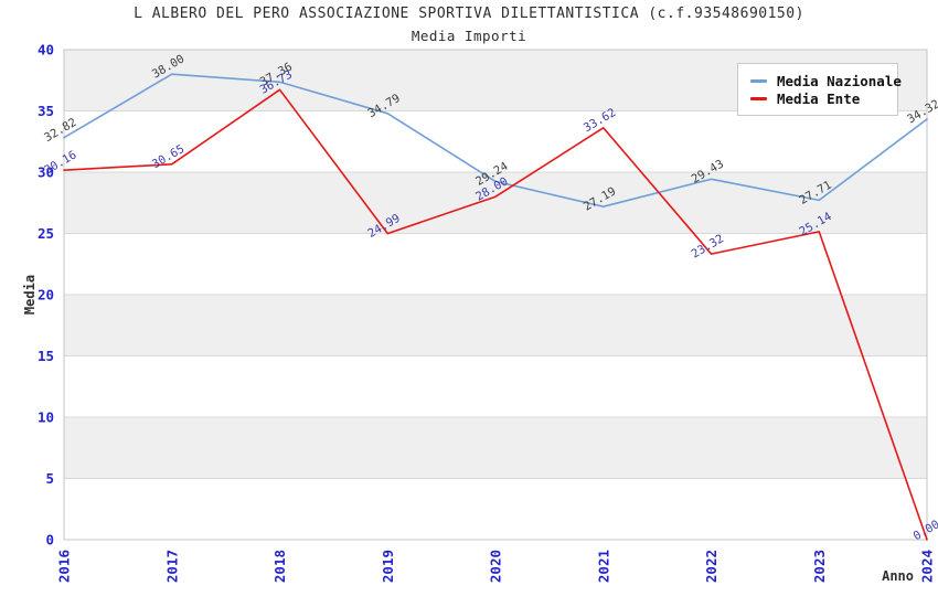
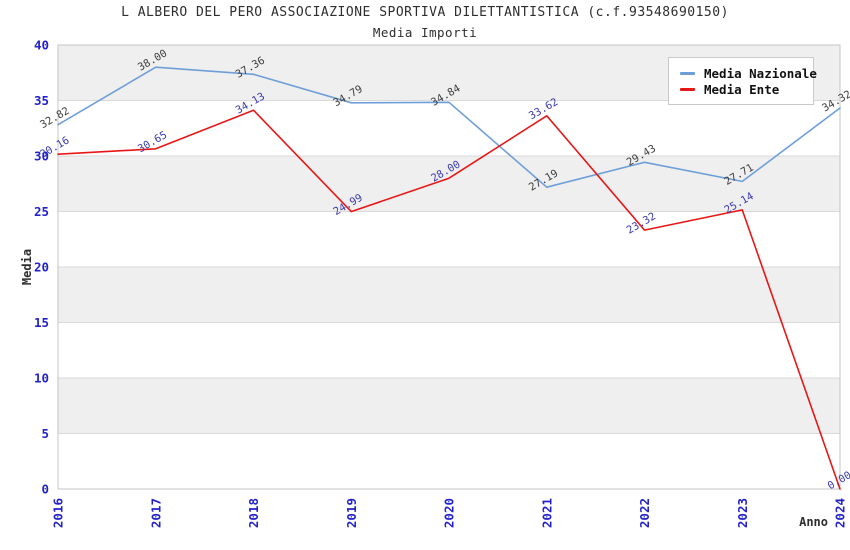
Media Ente/2018: 36.73 -> 34.13
Media Nazionale/2020: 29.24 -> 34.84
